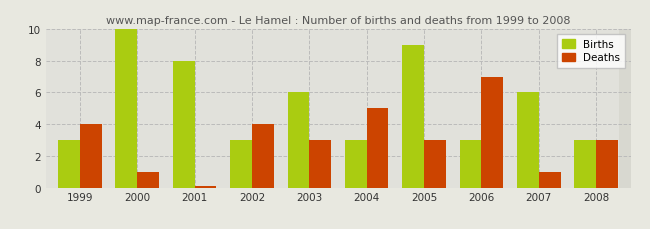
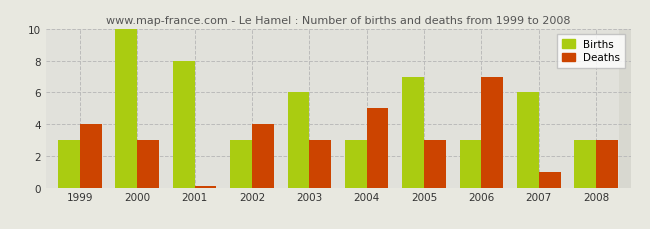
Deaths/2000: 1.0 -> 3.0
Births/2005: 9 -> 7
